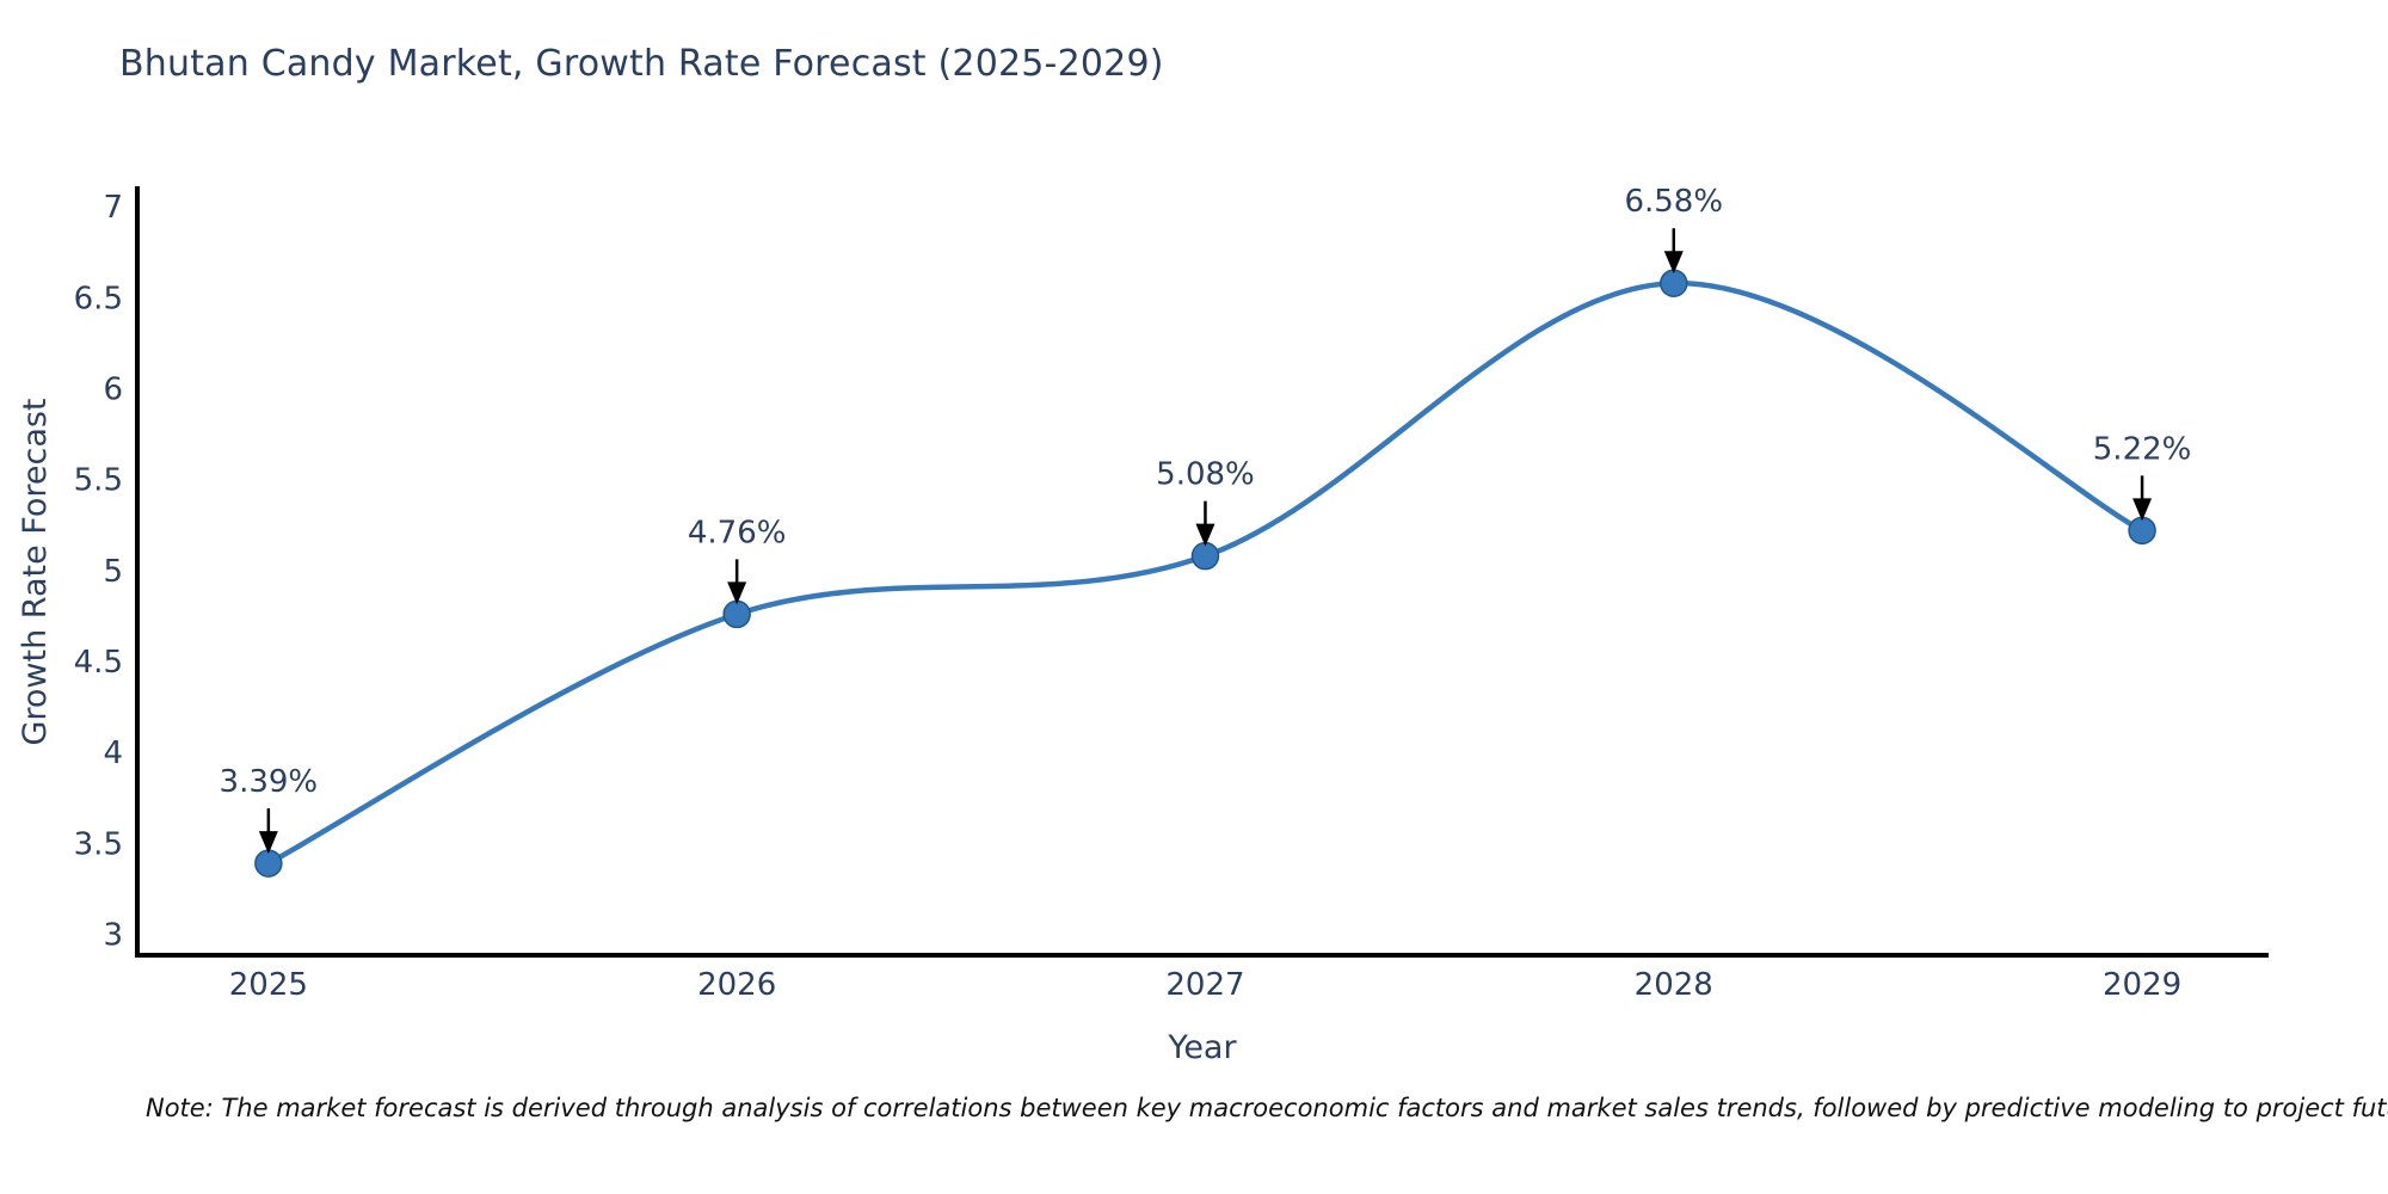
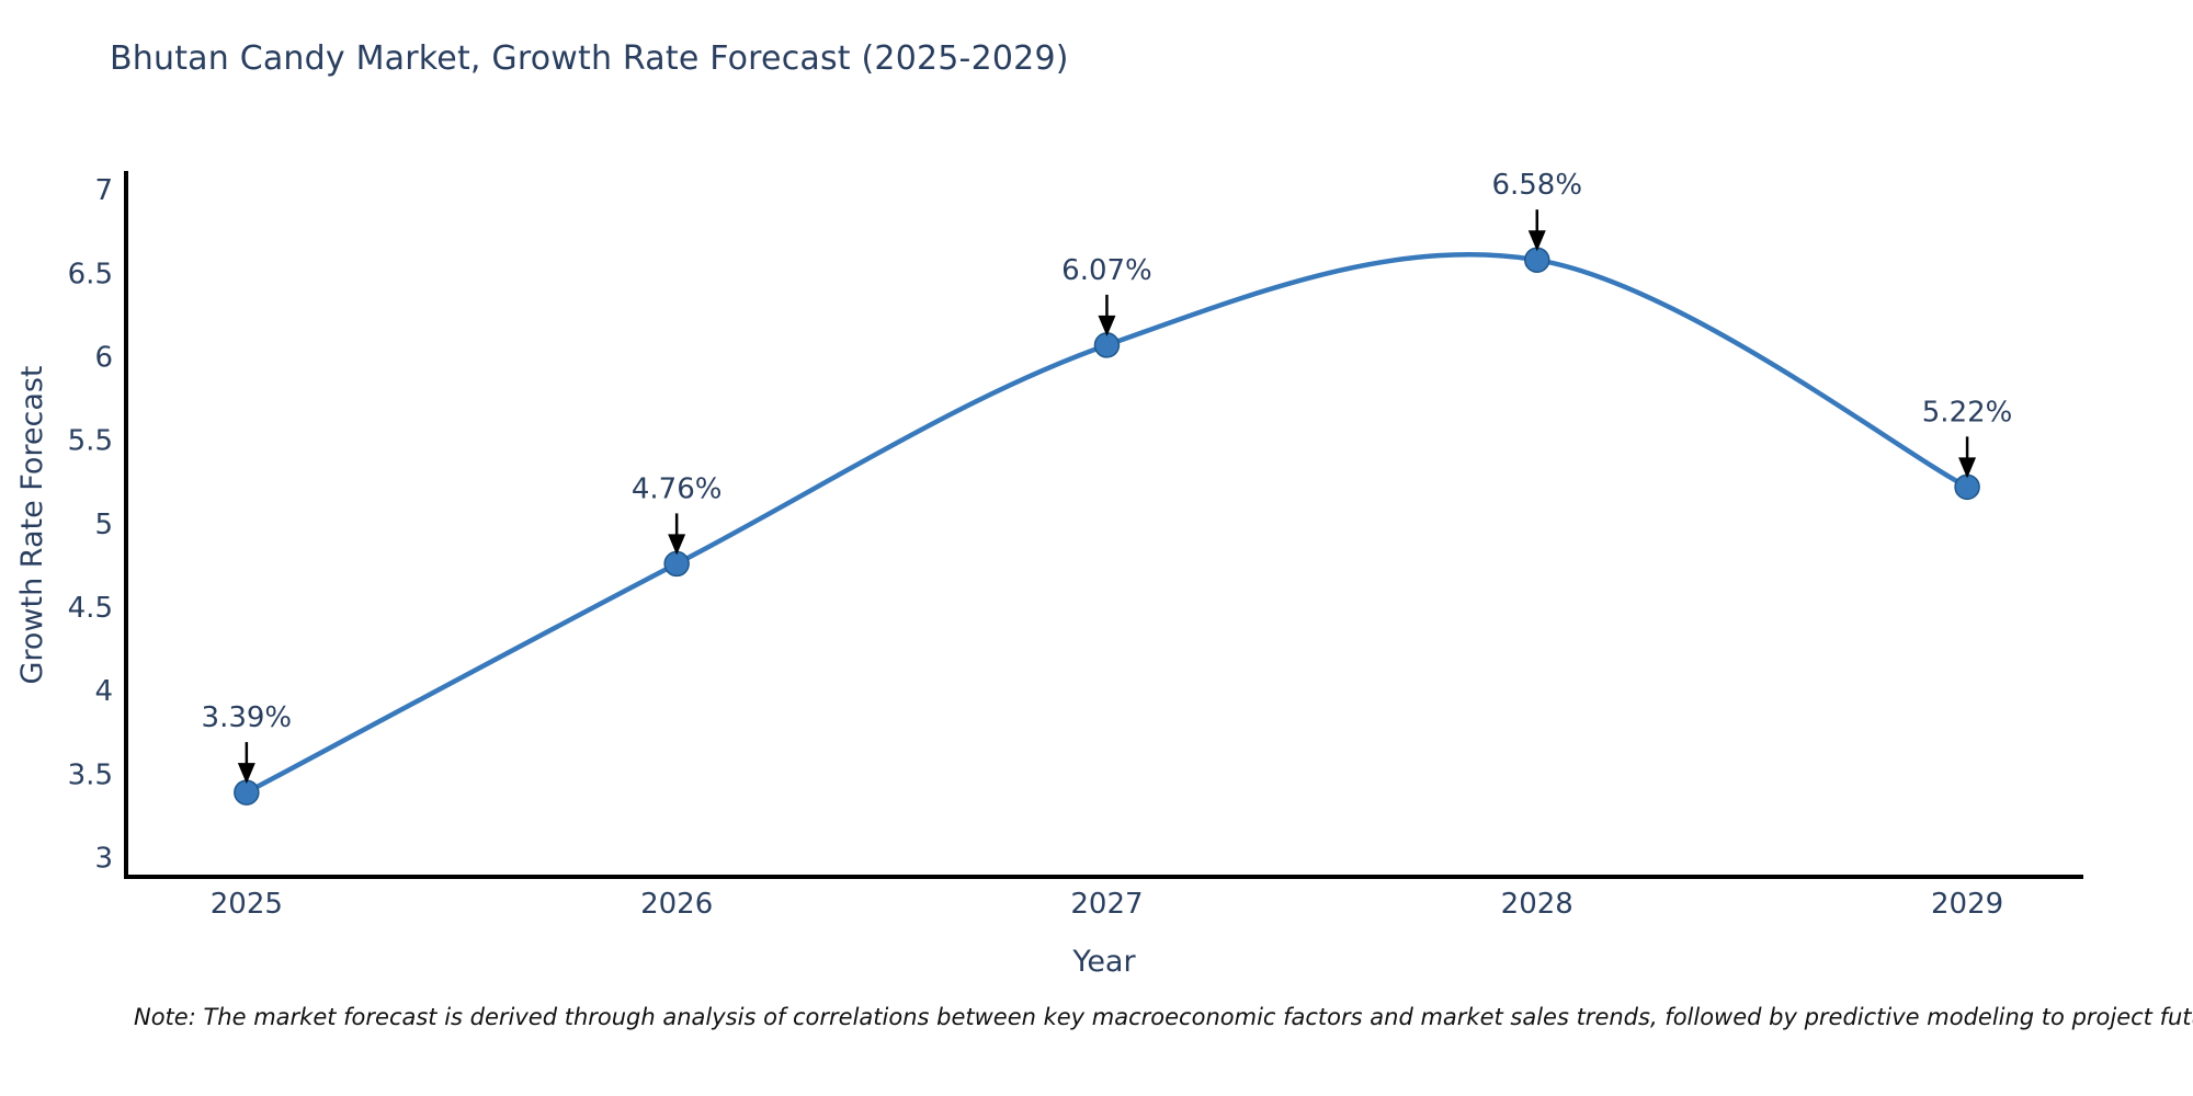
2027: 5.08% -> 6.07%
